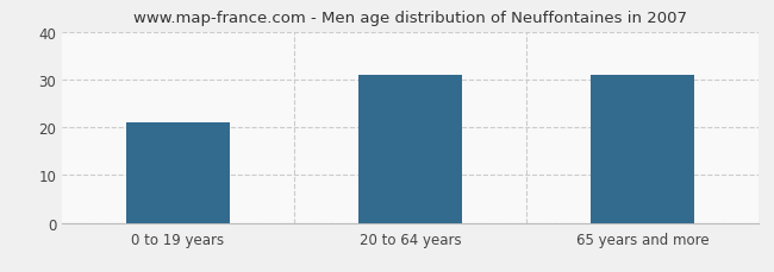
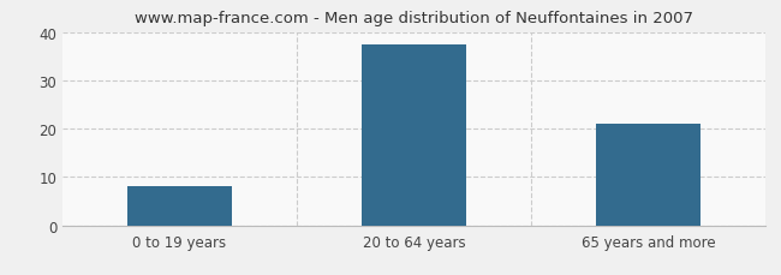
0 to 19 years: 21.0 -> 8.0
20 to 64 years: 31.0 -> 37.5
65 years and more: 31.0 -> 21.0
